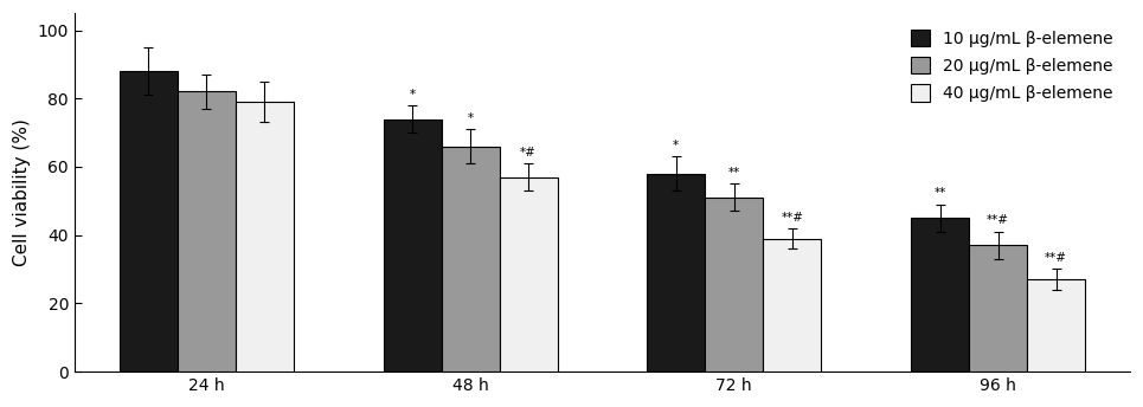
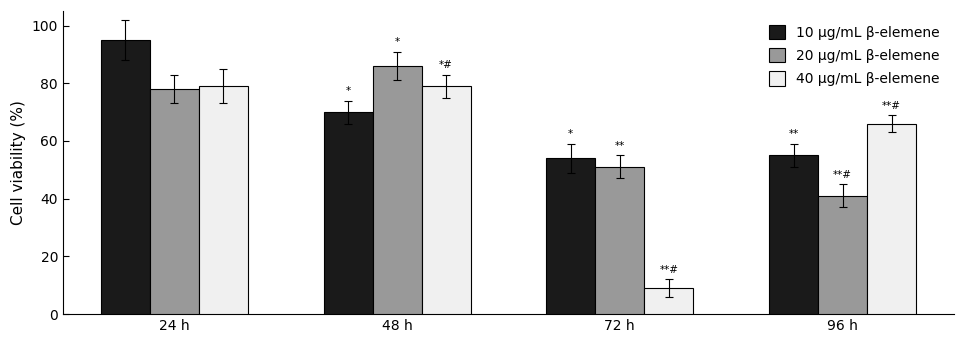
10 μg/mL β-elemene/24 h: 88 -> 95
20 μg/mL β-elemene/24 h: 82 -> 78
10 μg/mL β-elemene/48 h: 74 -> 70
20 μg/mL β-elemene/48 h: 66 -> 86
40 μg/mL β-elemene/48 h: 57 -> 79
10 μg/mL β-elemene/72 h: 58 -> 54
40 μg/mL β-elemene/72 h: 39 -> 9
10 μg/mL β-elemene/96 h: 45 -> 55
20 μg/mL β-elemene/96 h: 37 -> 41
40 μg/mL β-elemene/96 h: 27 -> 66
